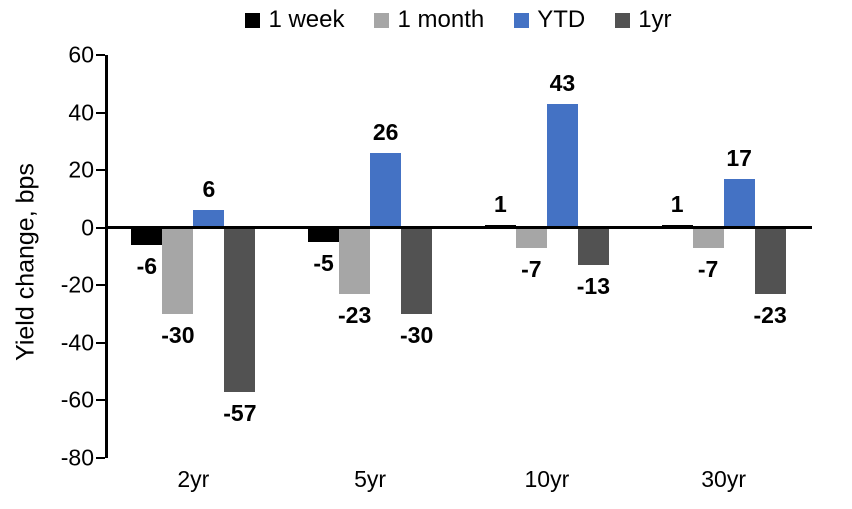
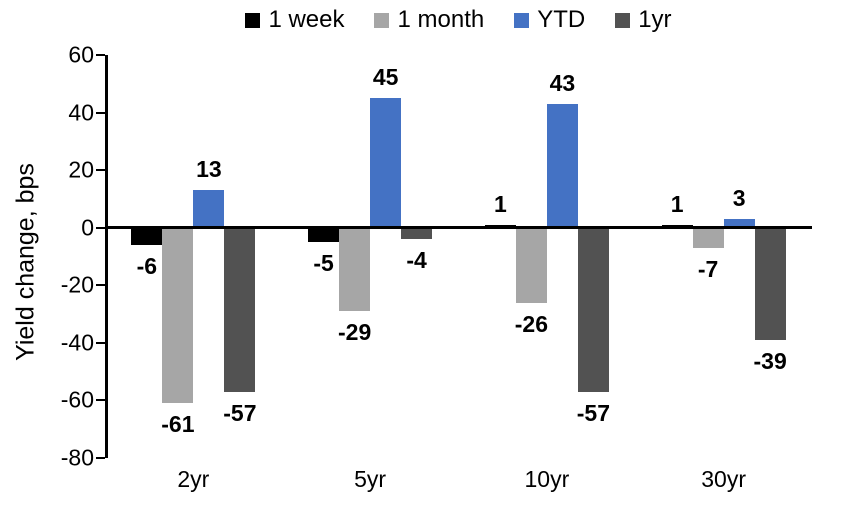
1 month/2yr: -30 -> -61
YTD/2yr: 6 -> 13
1 month/5yr: -23 -> -29
YTD/5yr: 26 -> 45
1yr/5yr: -30 -> -4
1 month/10yr: -7 -> -26
1yr/10yr: -13 -> -57
YTD/30yr: 17 -> 3
1yr/30yr: -23 -> -39
